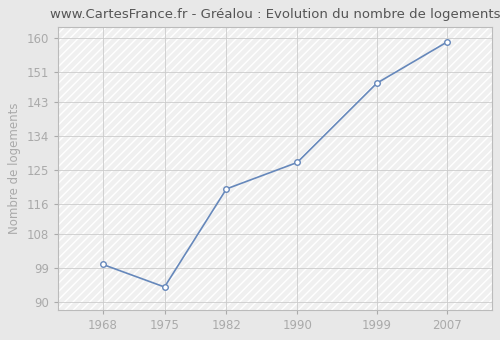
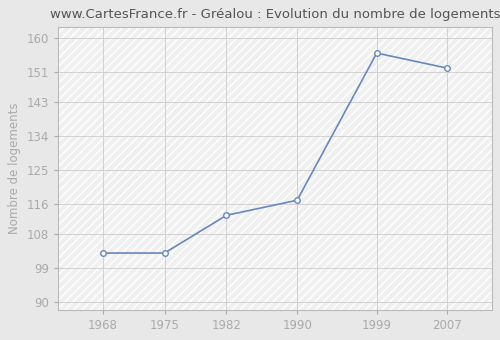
1968: 100 -> 103
1975: 94 -> 103
1982: 120 -> 113
1990: 127 -> 117
1999: 148 -> 156
2007: 159 -> 152
